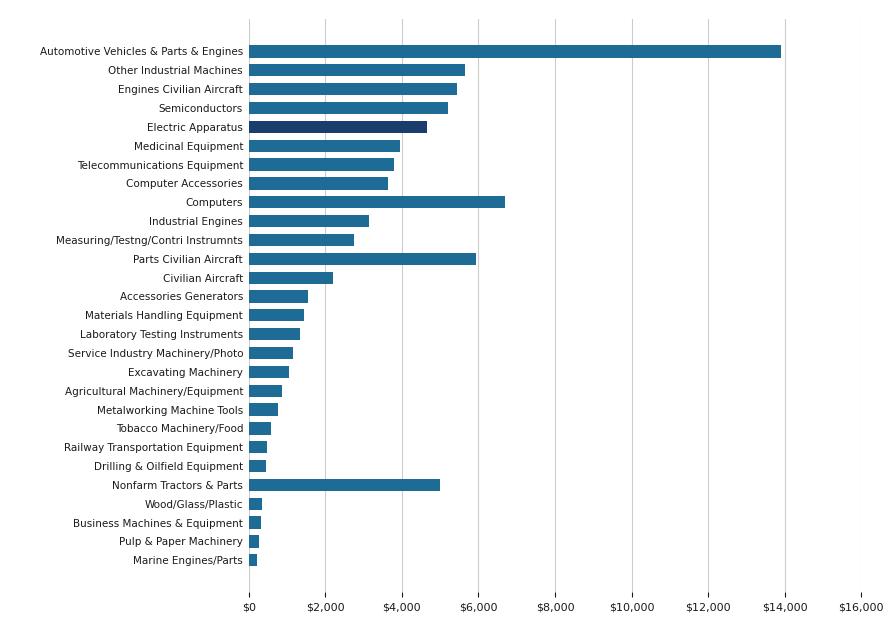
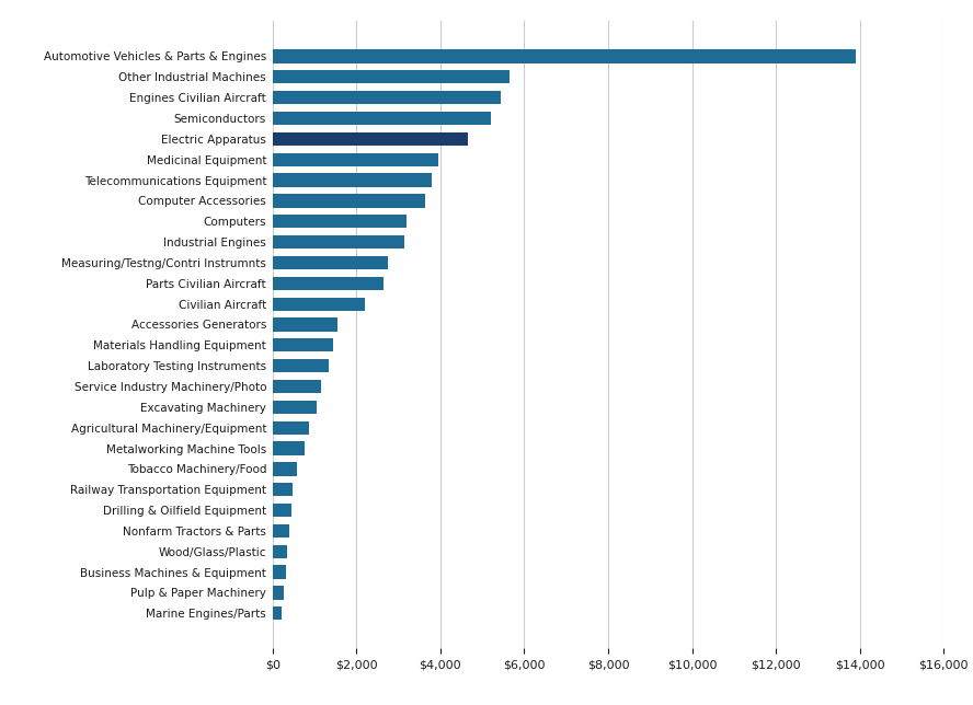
Computers: $6,700 -> $3,200
Parts Civilian Aircraft: $5,950 -> $2,650
Nonfarm Tractors & Parts: $5,000 -> $400
